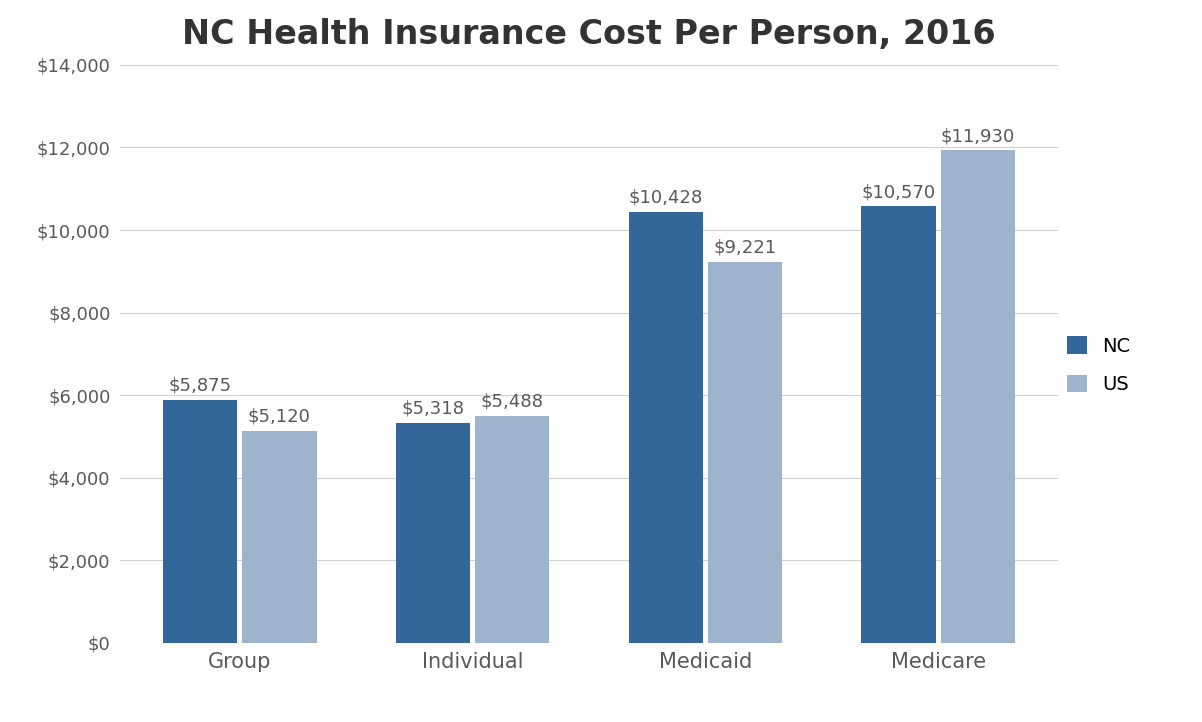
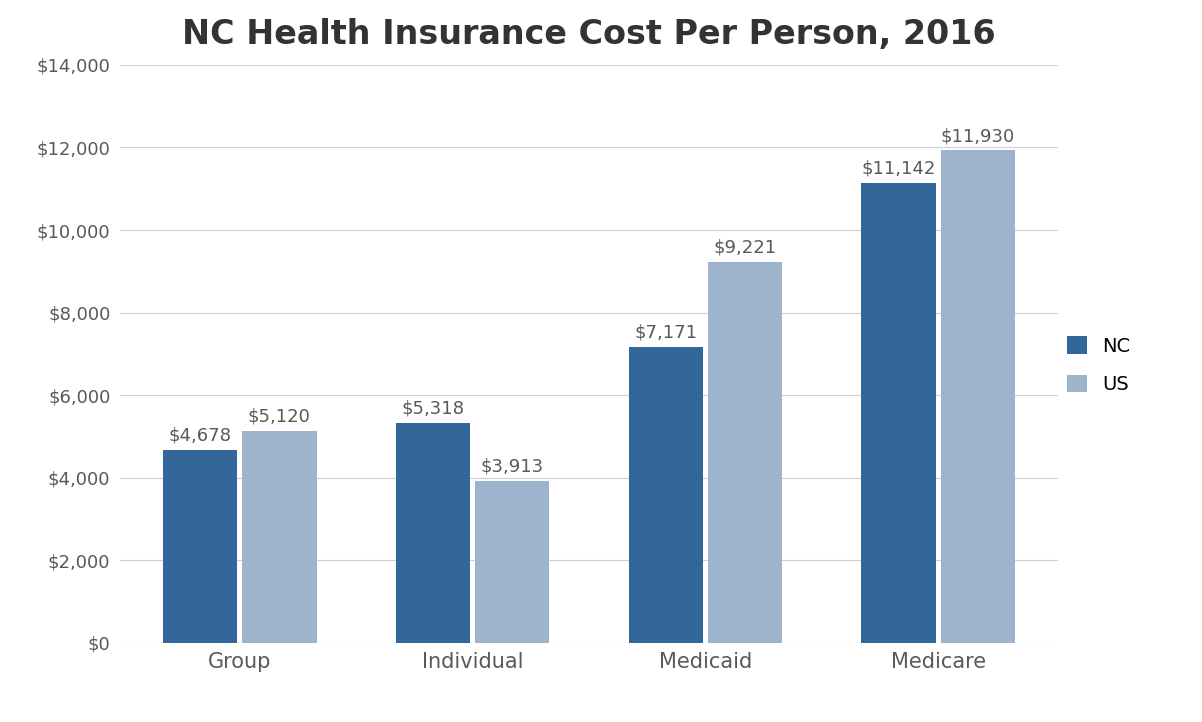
NC/Group: $5,875 -> $4,678
US/Individual: $5,488 -> $3,913
NC/Medicaid: $10,428 -> $7,171
NC/Medicare: $10,570 -> $11,142
